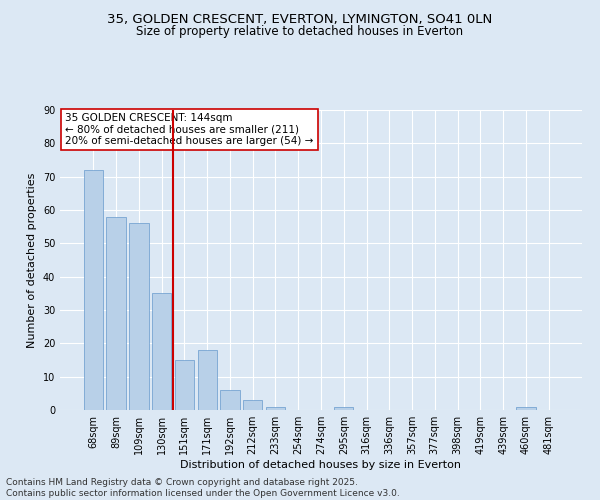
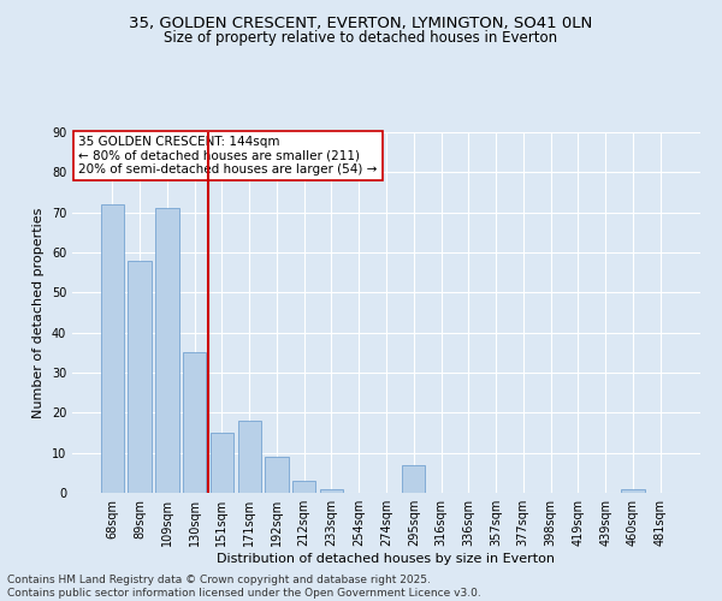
109sqm: 56 -> 71
192sqm: 6 -> 9
295sqm: 1 -> 7
